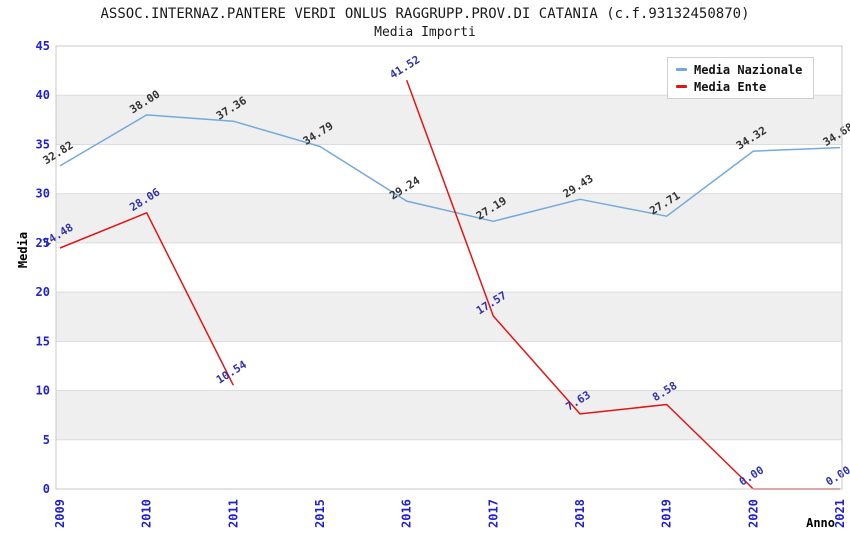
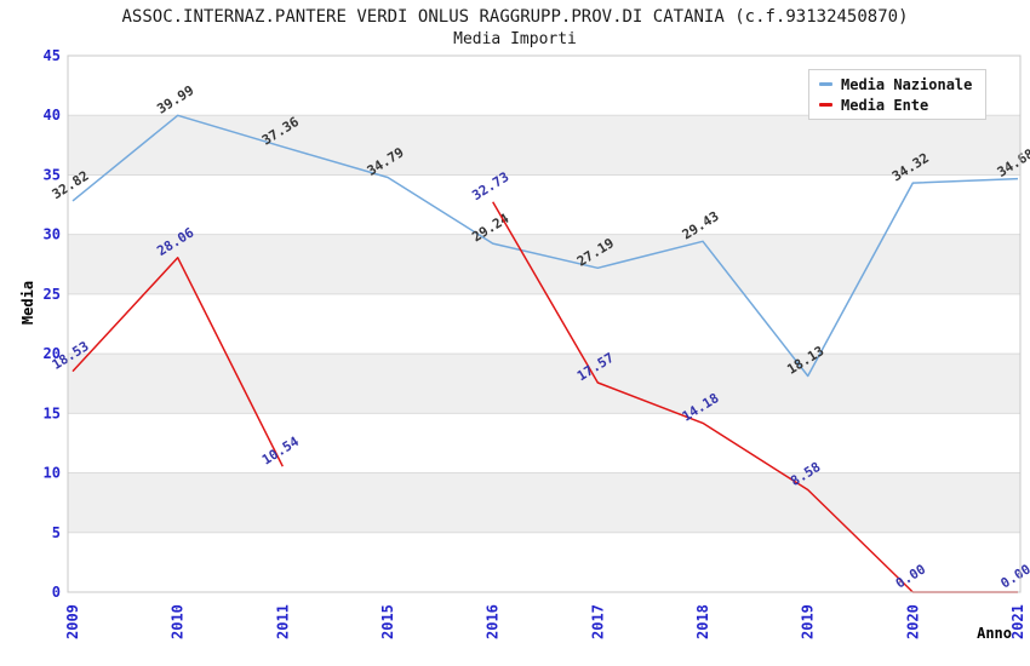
Media Ente/2009: 24.48 -> 18.53
Media Nazionale/2010: 38.00 -> 39.99
Media Ente/2016: 41.52 -> 32.73
Media Ente/2018: 7.63 -> 14.18
Media Nazionale/2019: 27.71 -> 18.13
